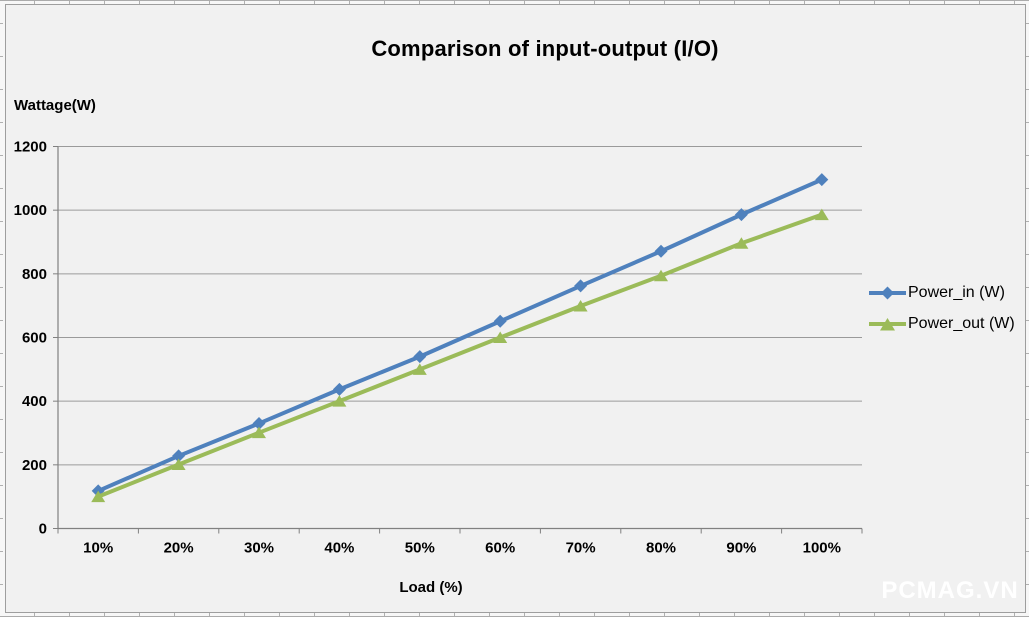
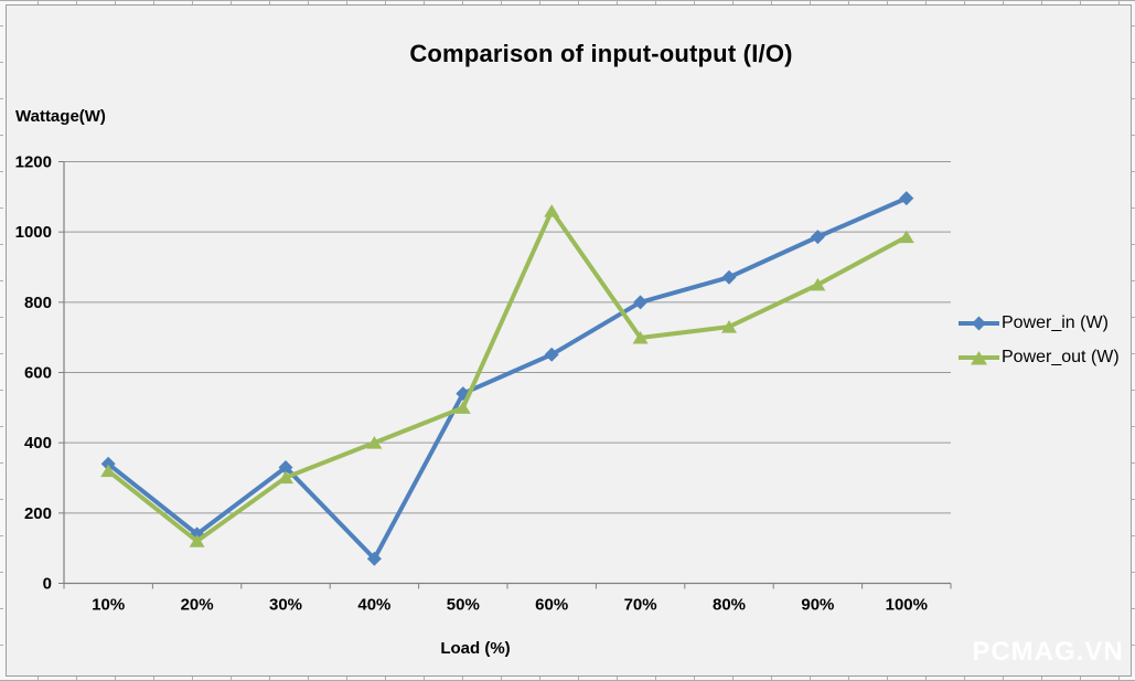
Power_in (W)/10%: 120 -> 340
Power_out (W)/10%: 100 -> 320
Power_in (W)/20%: 230 -> 140
Power_out (W)/20%: 200 -> 120
Power_in (W)/40%: 440 -> 70
Power_out (W)/60%: 600 -> 1060
Power_in (W)/70%: 760 -> 800
Power_out (W)/80%: 790 -> 730
Power_out (W)/90%: 900 -> 850
